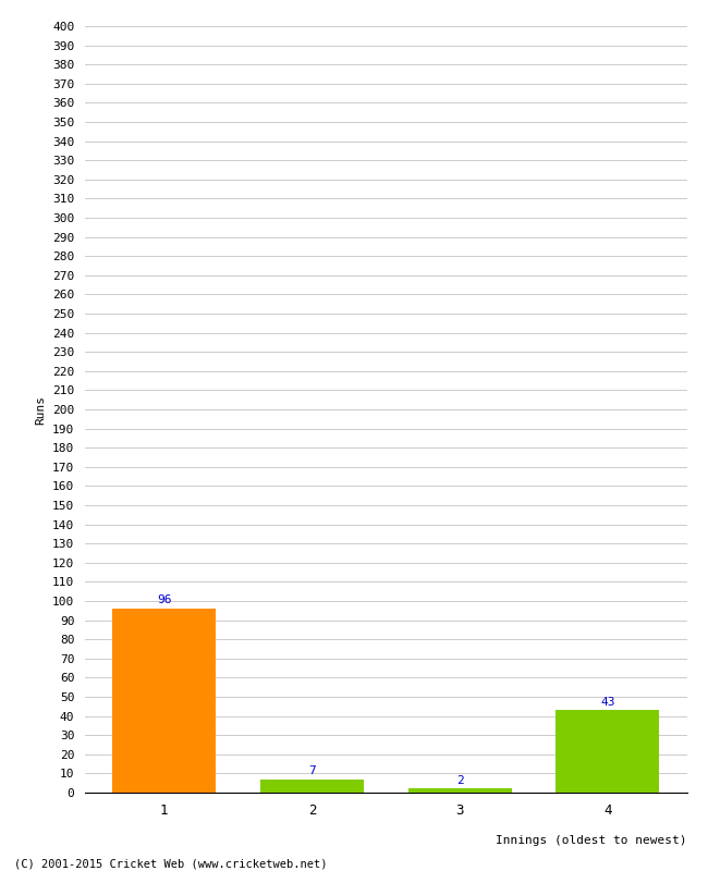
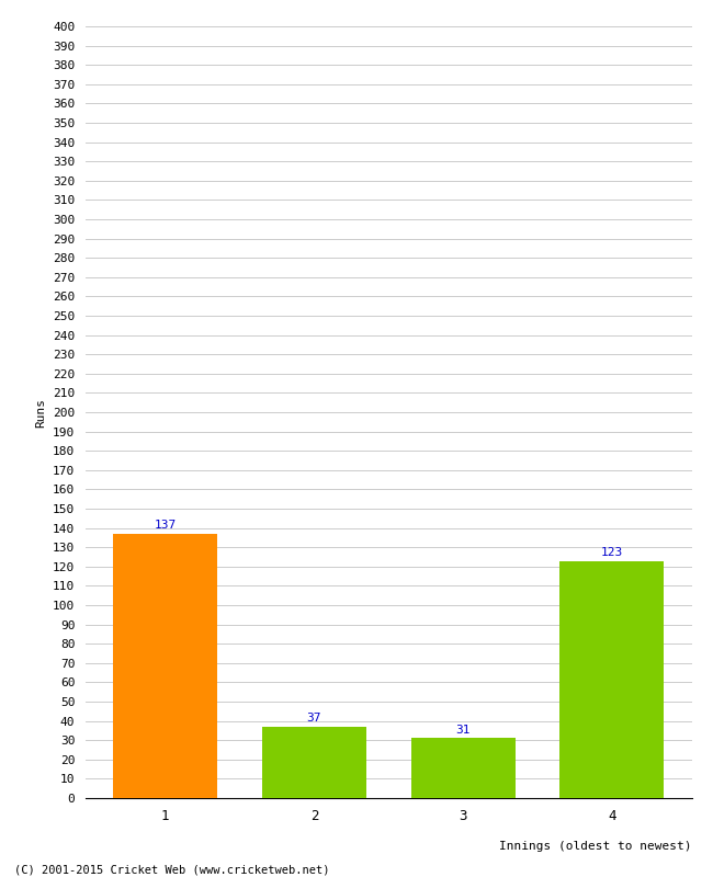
1: 96 -> 137
2: 7 -> 37
3: 2 -> 31
4: 43 -> 123
